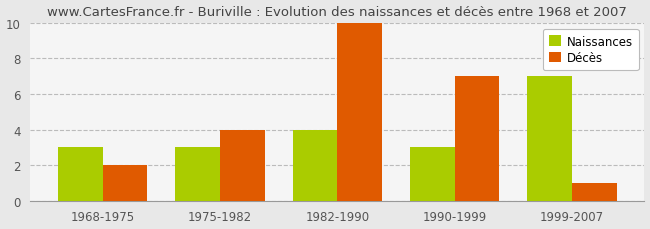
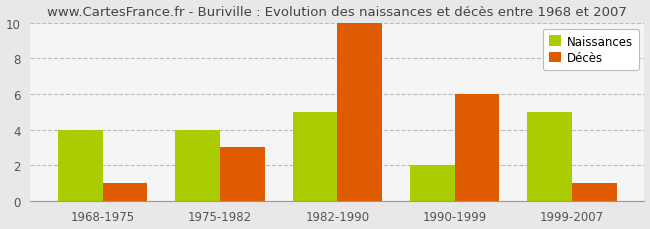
Naissances/1968-1975: 3 -> 4
Décès/1968-1975: 2 -> 1
Naissances/1975-1982: 3 -> 4
Décès/1975-1982: 4 -> 3
Naissances/1982-1990: 4 -> 5
Naissances/1990-1999: 3 -> 2
Décès/1990-1999: 7 -> 6
Naissances/1999-2007: 7 -> 5
